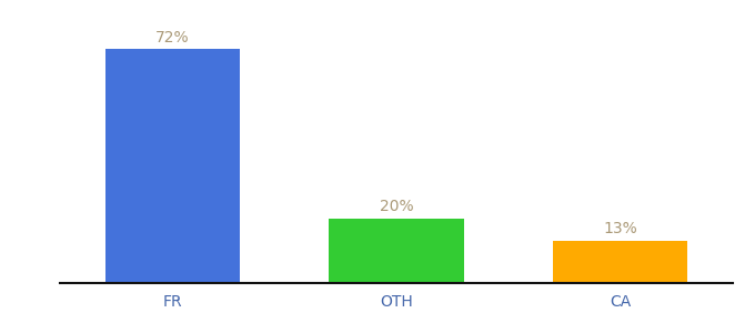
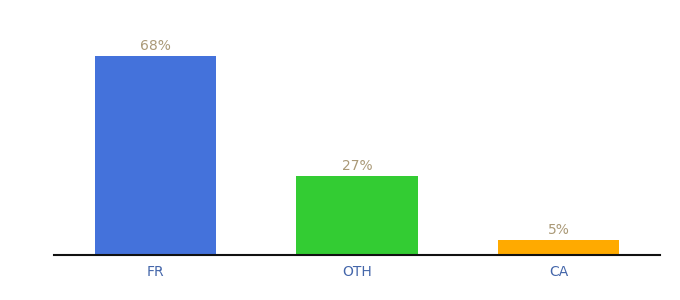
FR: 72% -> 68%
OTH: 20% -> 27%
CA: 13% -> 5%
